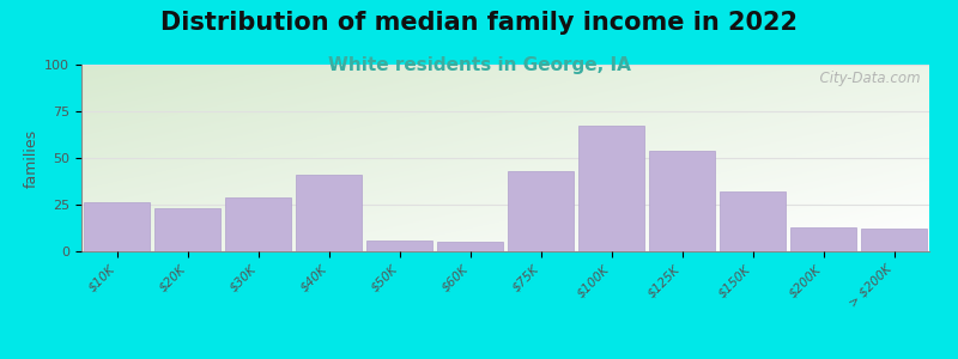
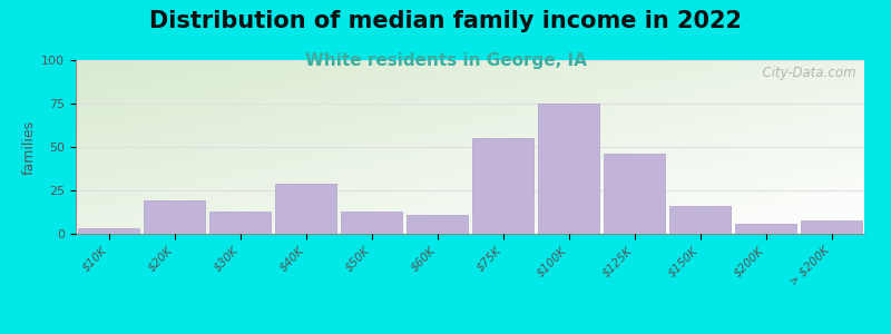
$10K: 26 -> 3
$20K: 23 -> 19
$30K: 29 -> 13
$40K: 41 -> 29
$50K: 6 -> 13
$60K: 5 -> 11
$75K: 43 -> 55
$100K: 67 -> 75
$125K: 54 -> 46
$150K: 32 -> 16
$200K: 13 -> 6
> $200K: 12 -> 8
